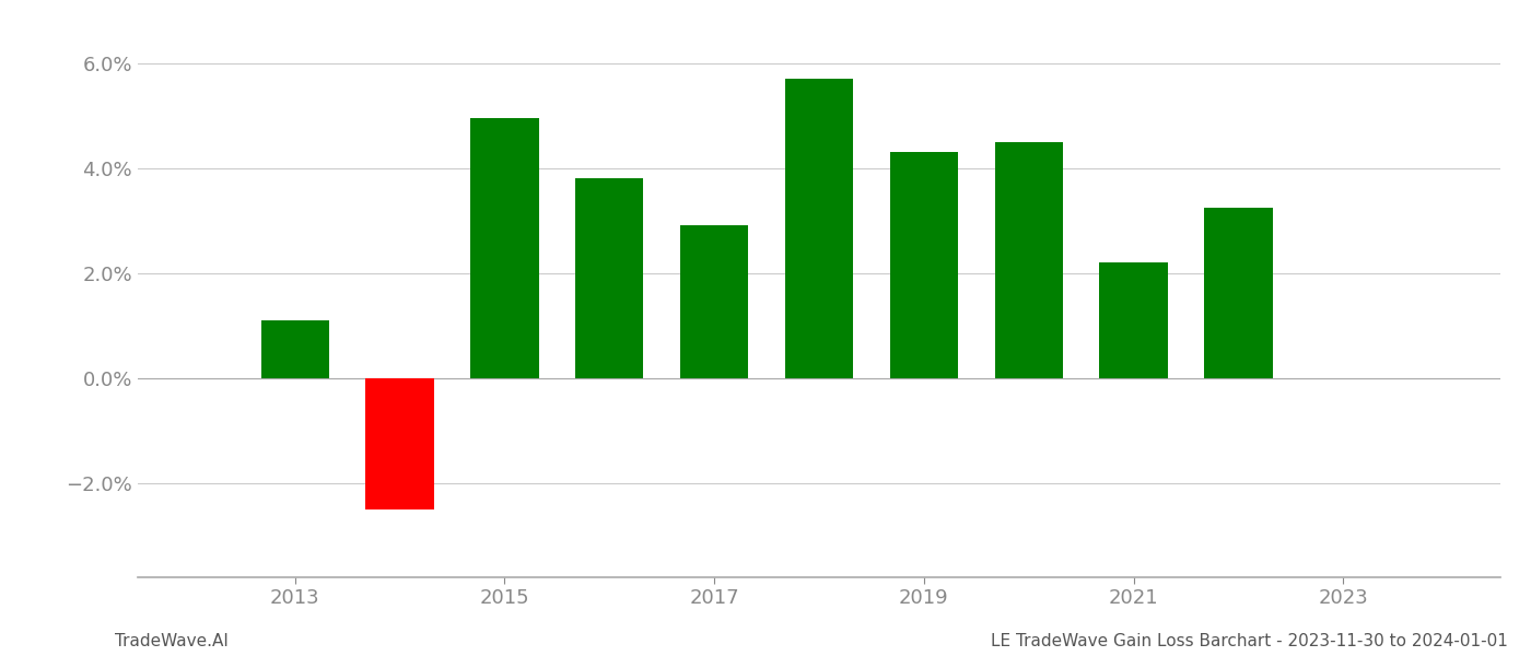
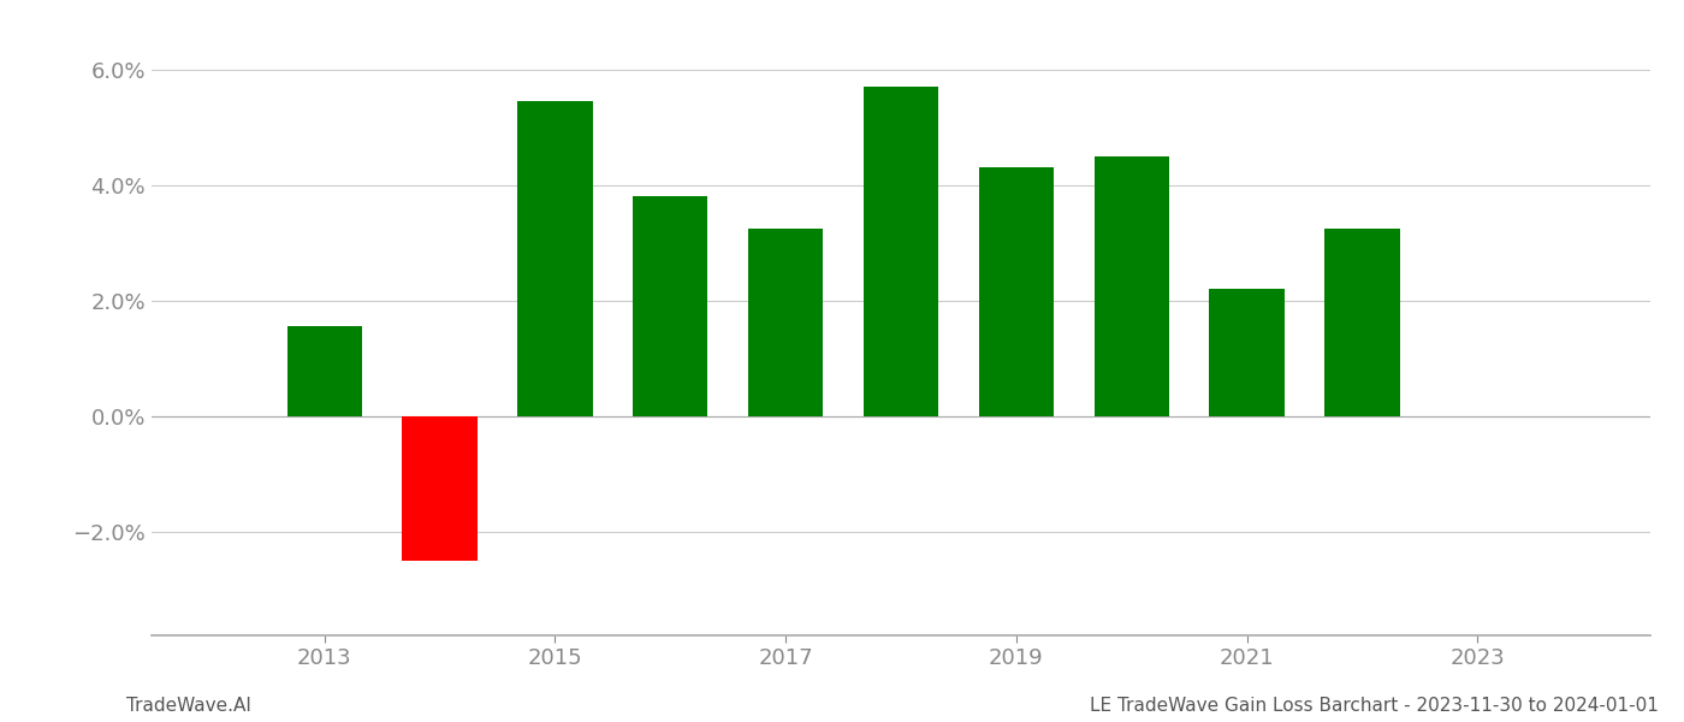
2013: 1.10% -> 1.55%
2015: 4.95% -> 5.45%
2017: 2.90% -> 3.25%
